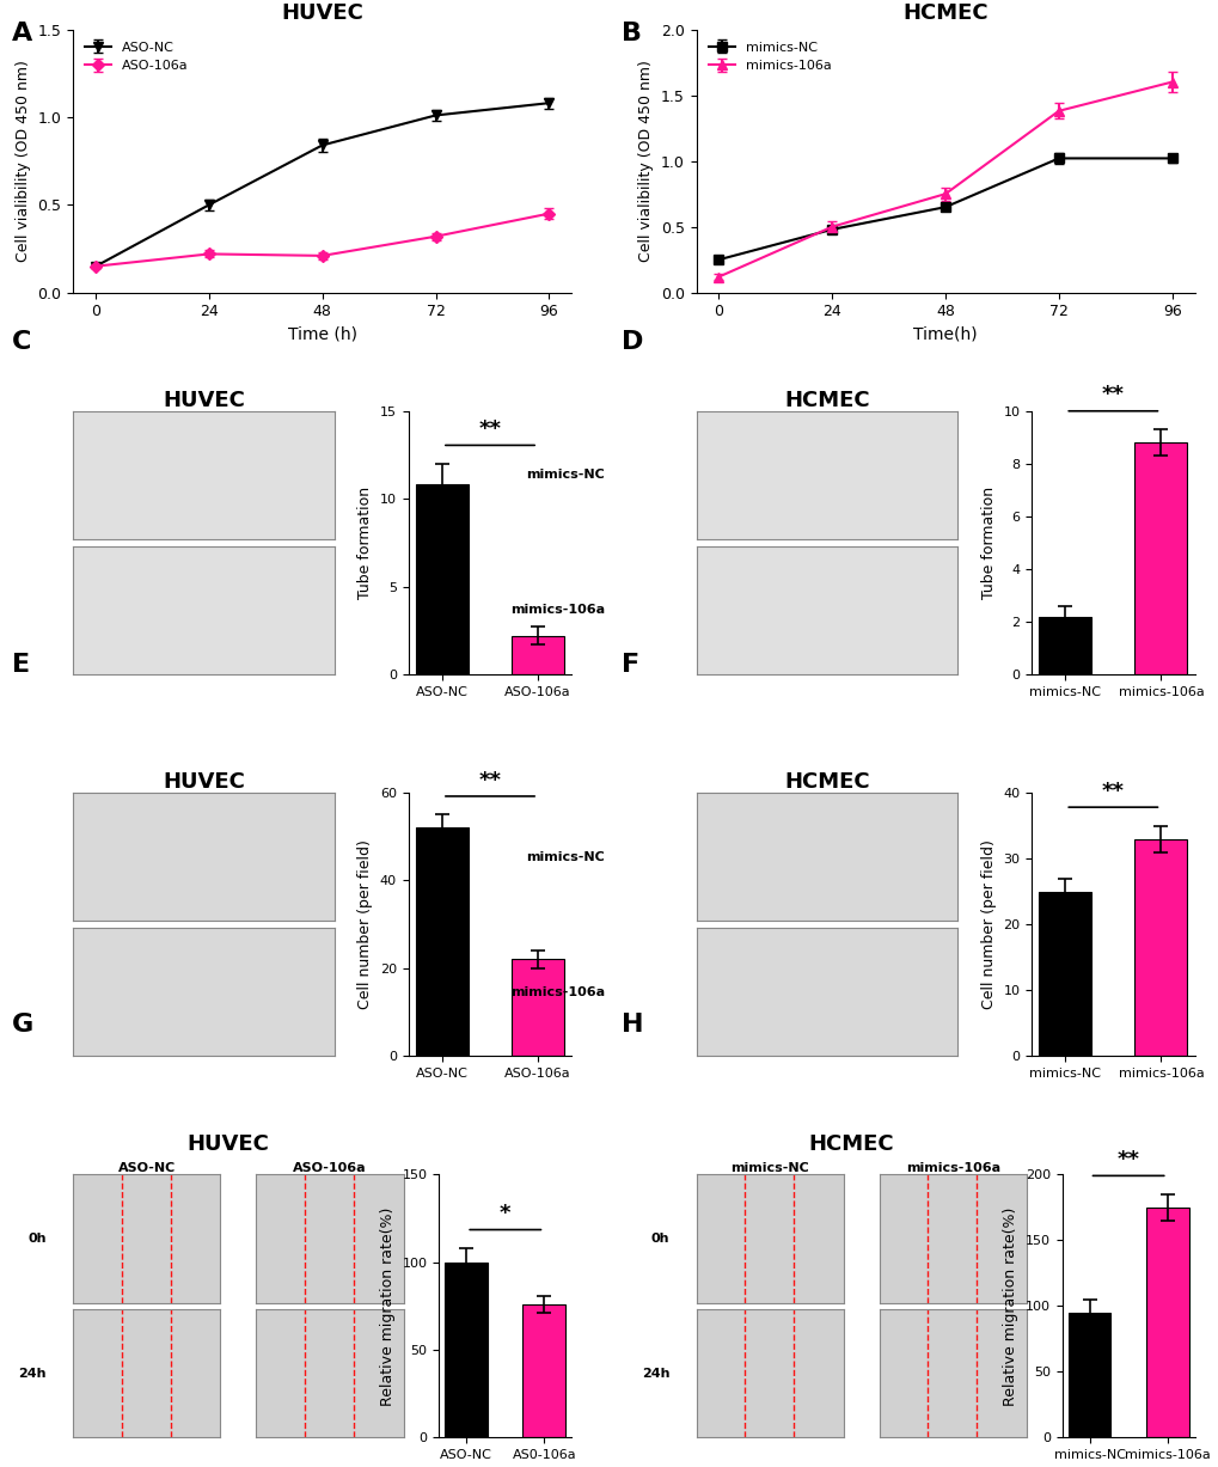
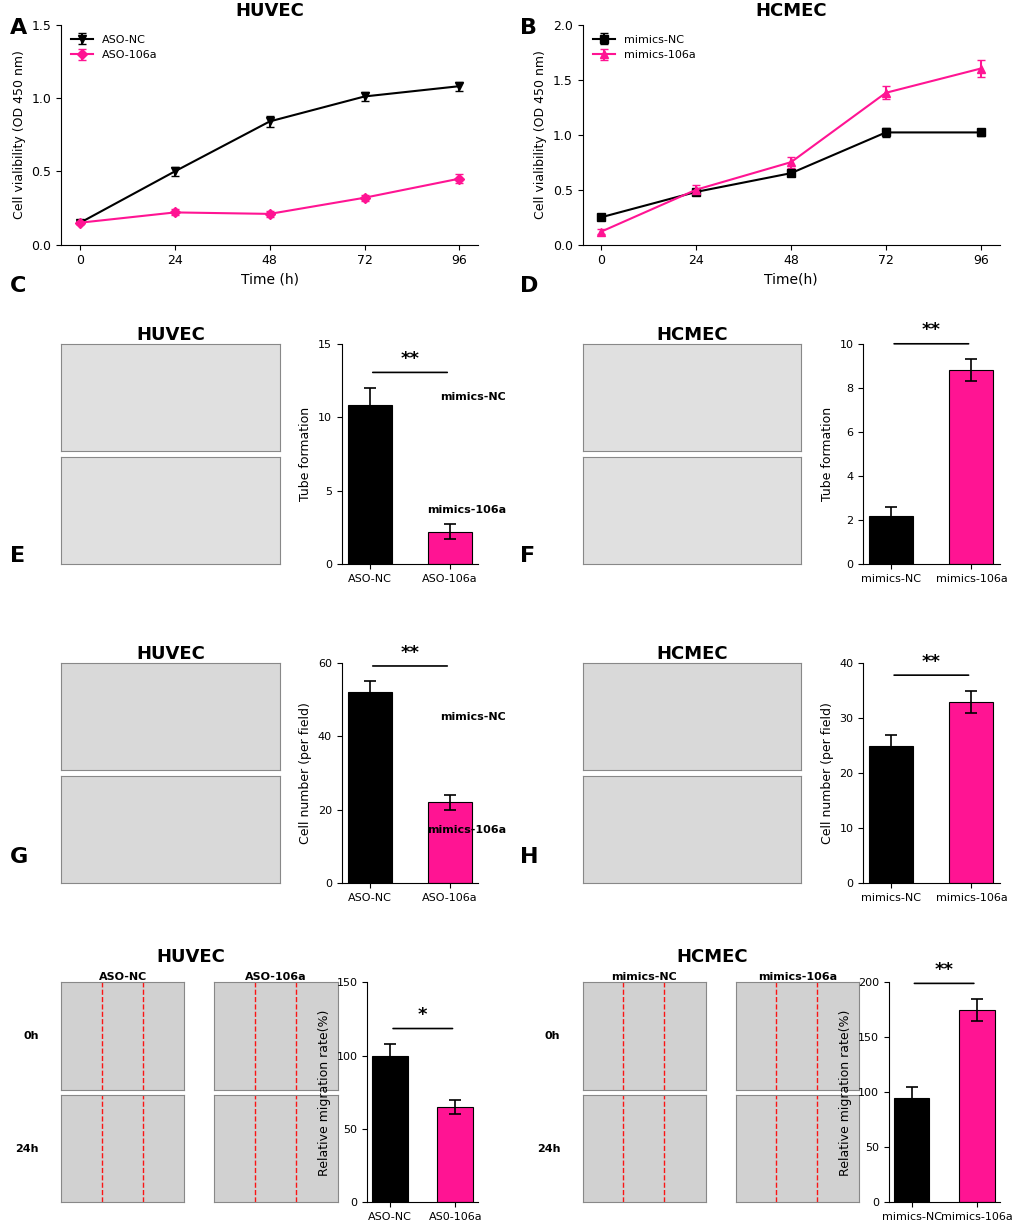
AS0-106a: 76 -> 65
